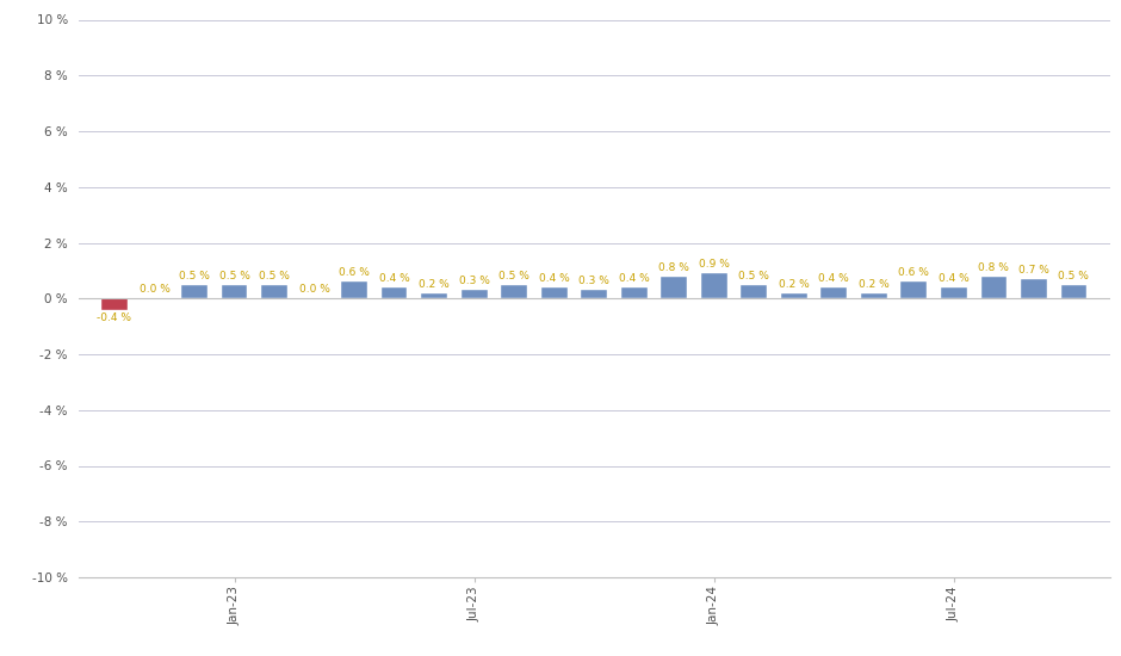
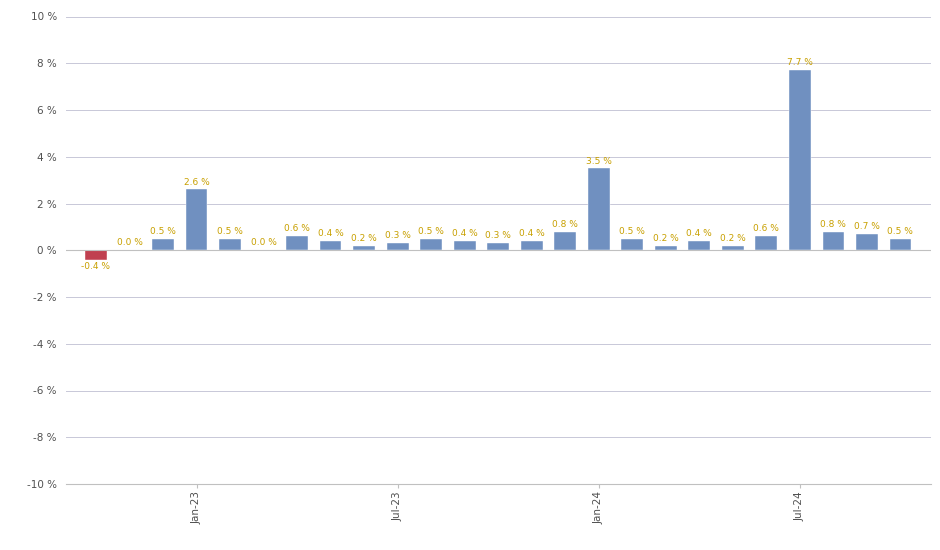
Jan-23: 0.5 -> 2.6
Jan-24: 0.9 -> 3.5
Jul-24: 0.4 -> 7.7
